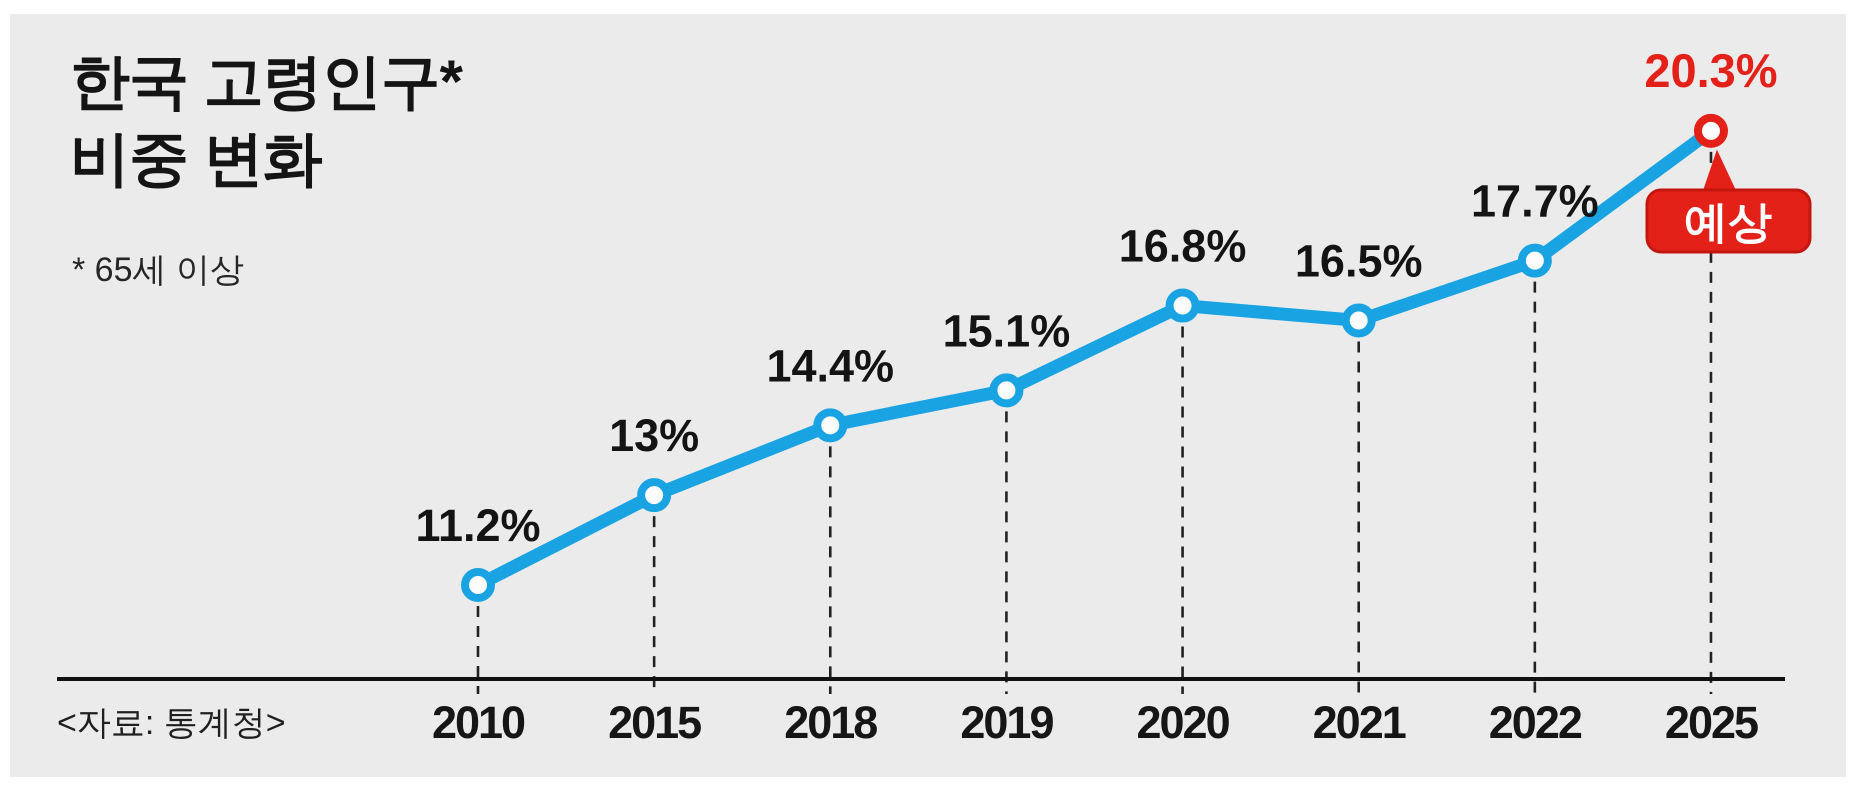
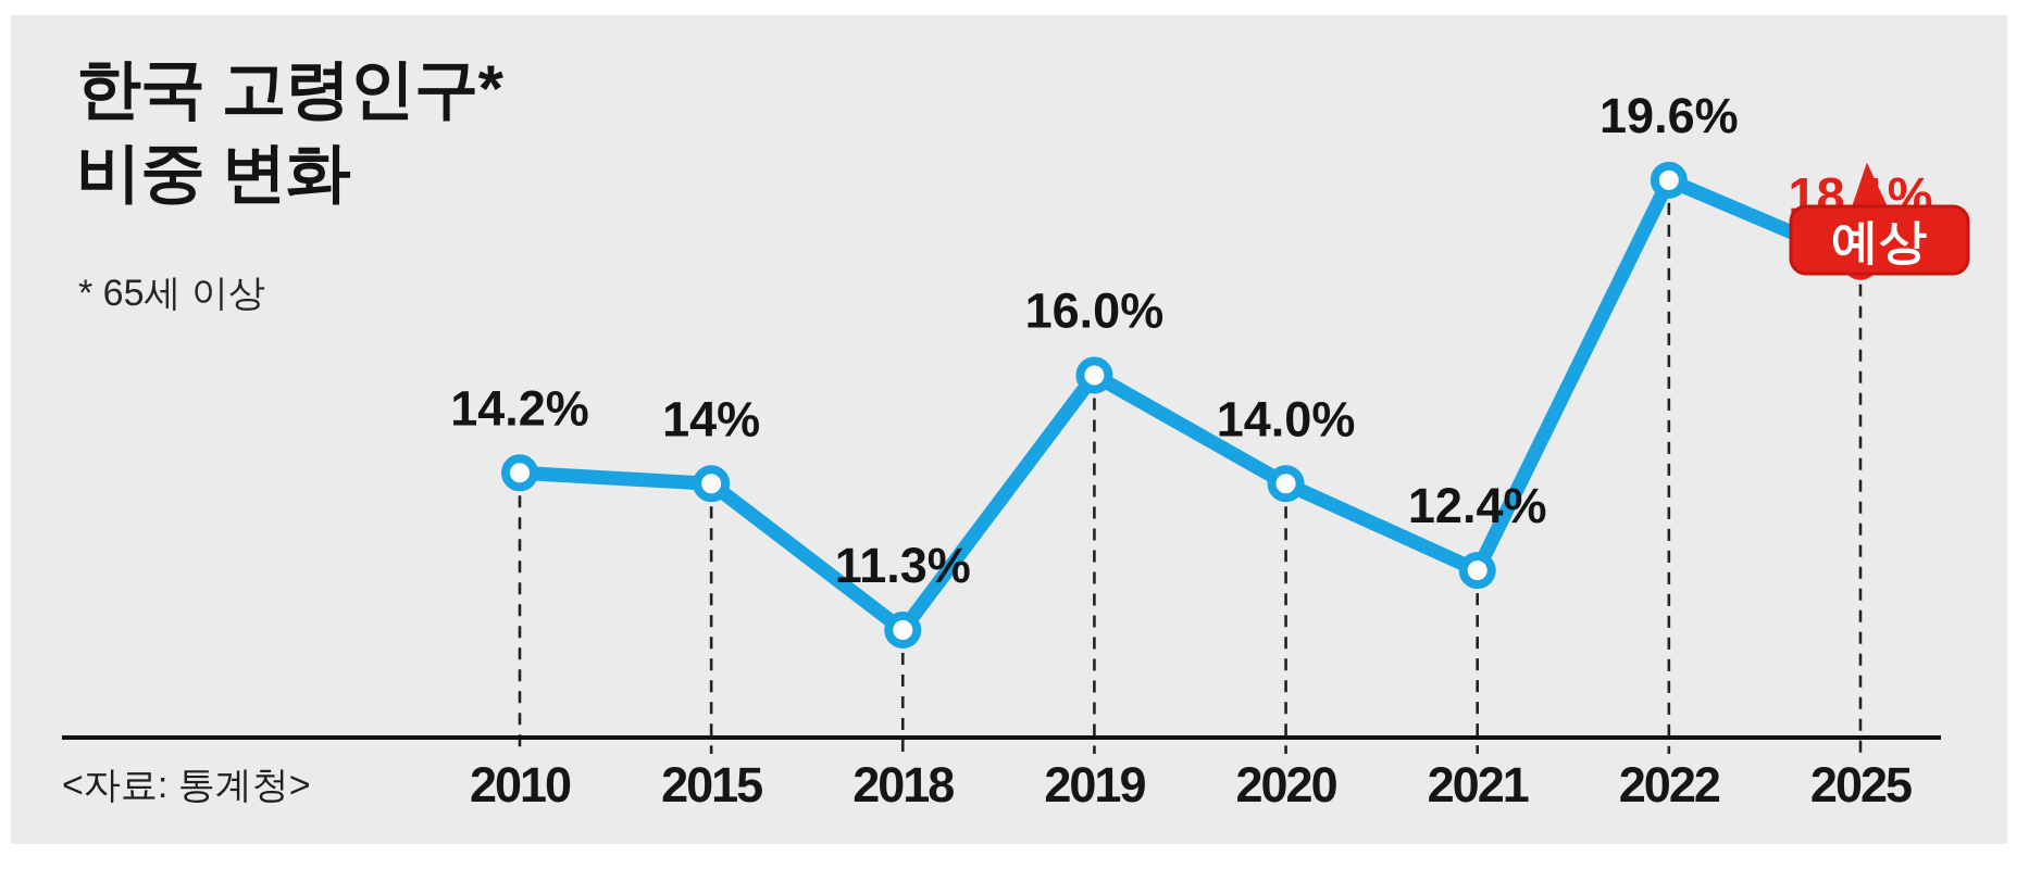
2010: 11.2% -> 14.2%
2015: 13% -> 14%
2018: 14.4% -> 11.3%
2019: 15.1% -> 16.0%
2020: 16.8% -> 14.0%
2021: 16.5% -> 12.4%
2022: 17.7% -> 19.6%
2025: 20.3% -> 18.1%
